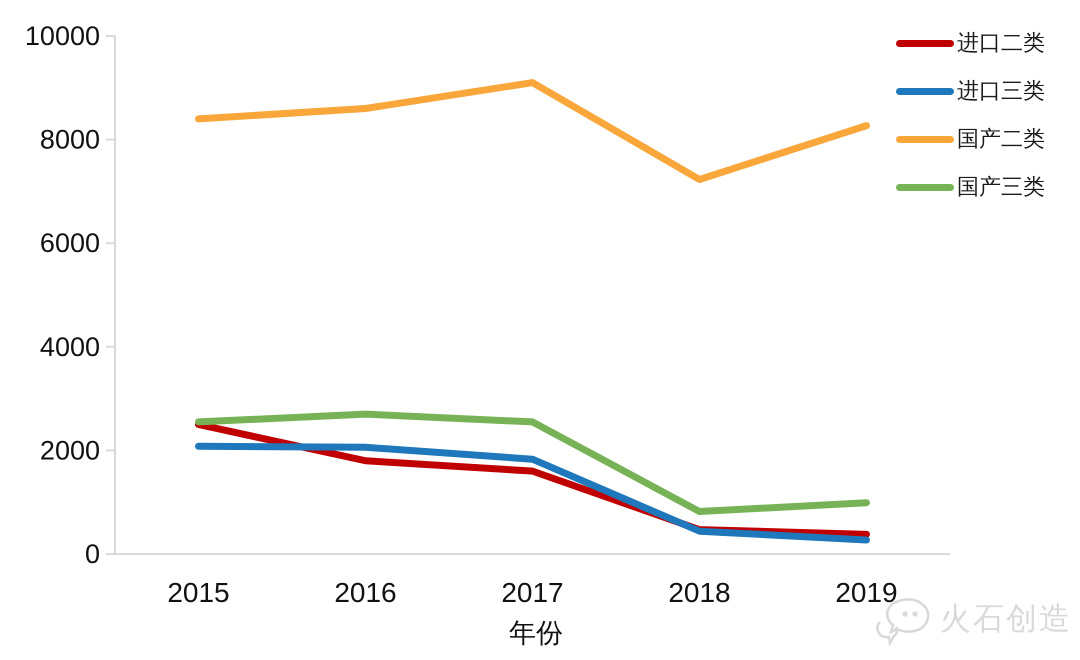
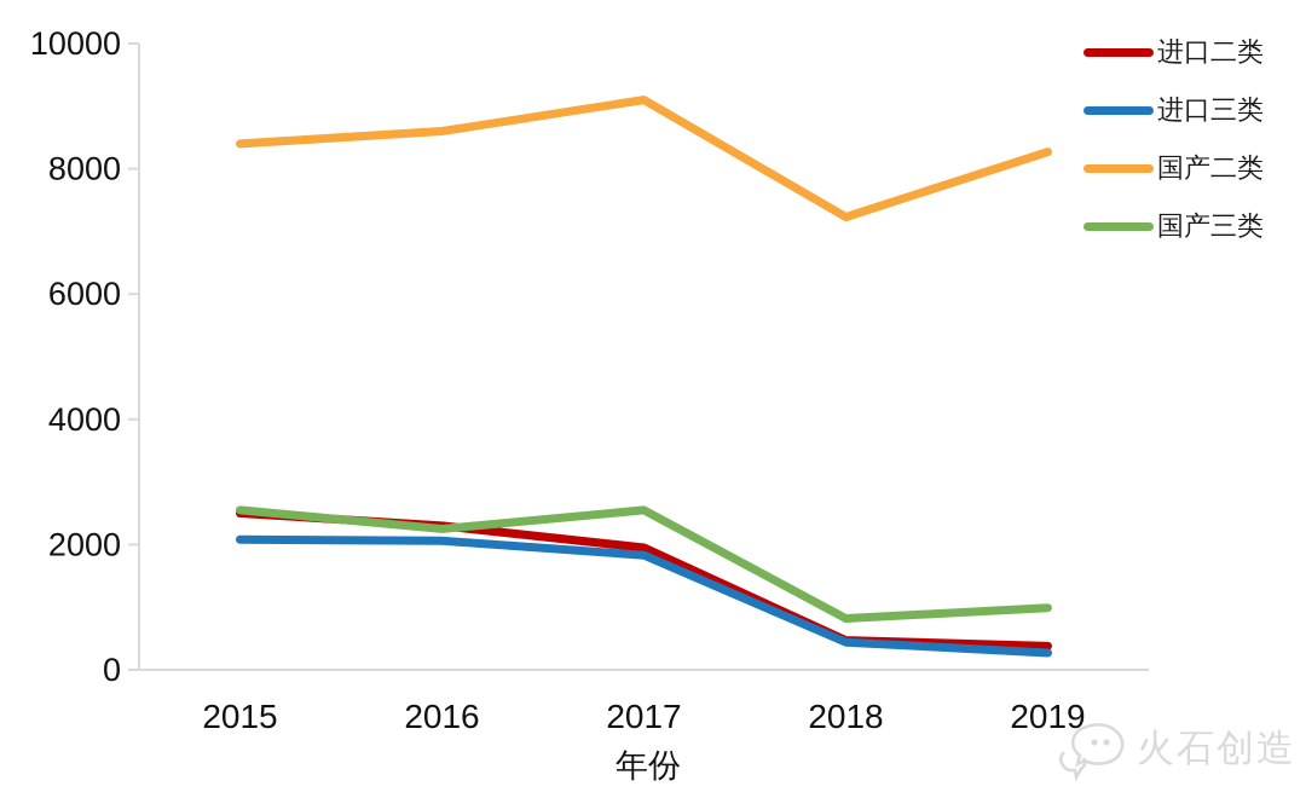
进口二类/2016: 1800 -> 2300
国产三类/2016: 2700 -> 2200
进口二类/2017: 1600 -> 2000
